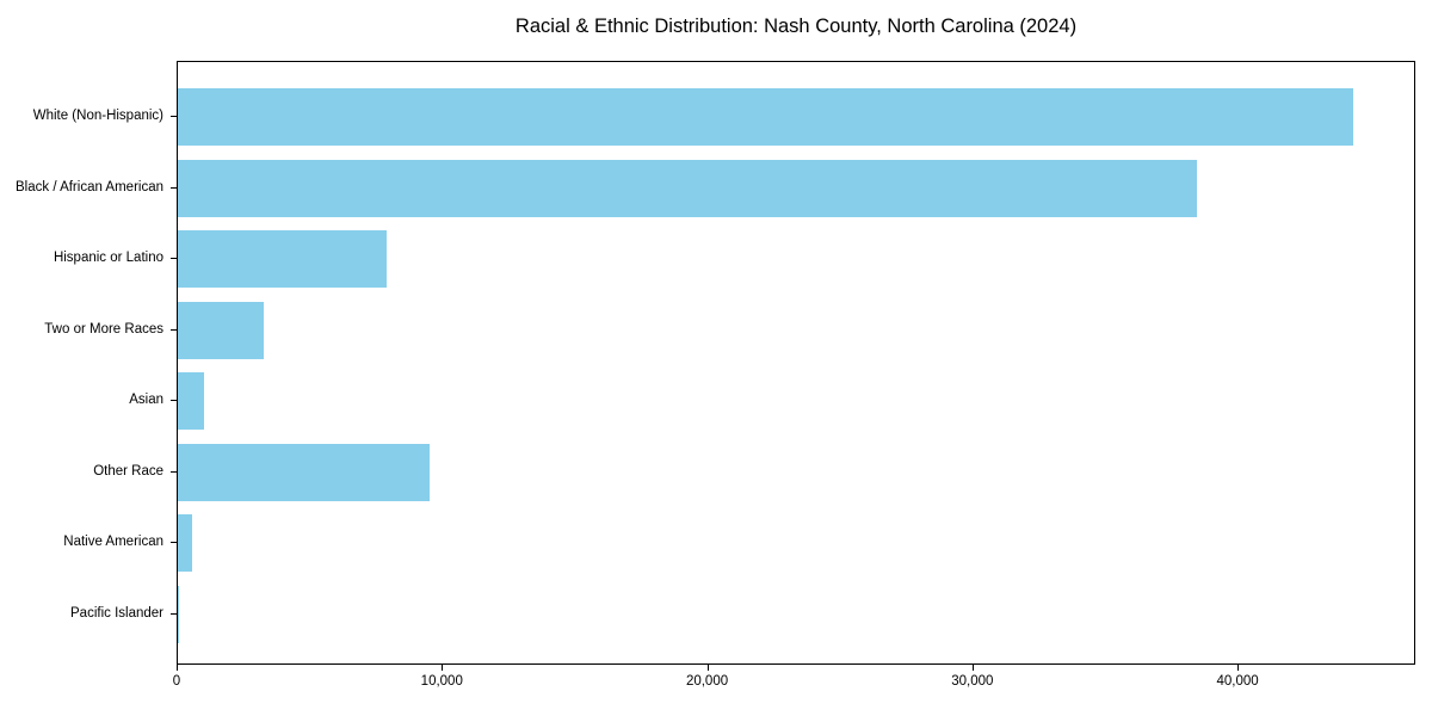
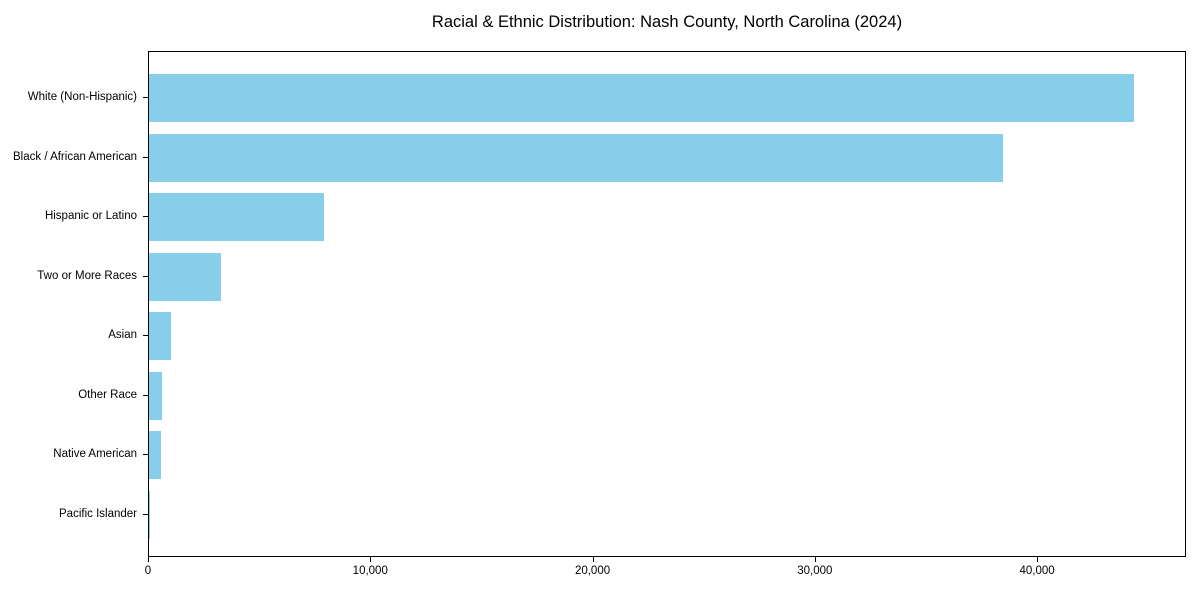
Other Race: 9500 -> 600
